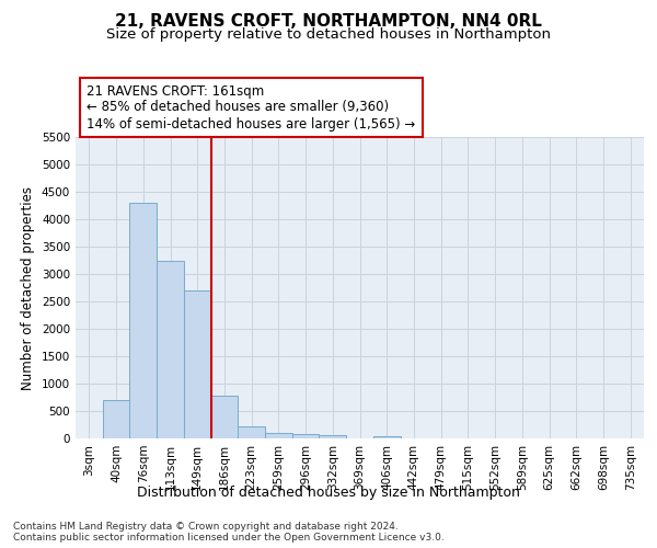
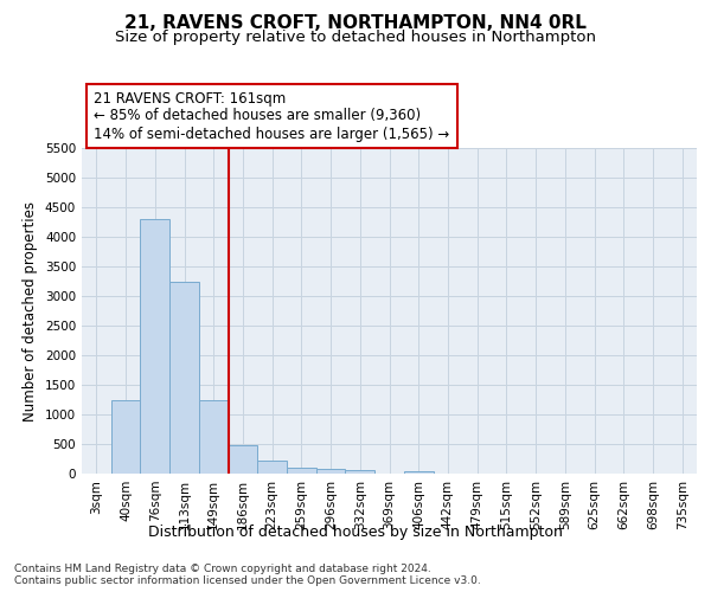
40sqm: 700 -> 1250
149sqm: 2700 -> 1250
186sqm: 780 -> 480
